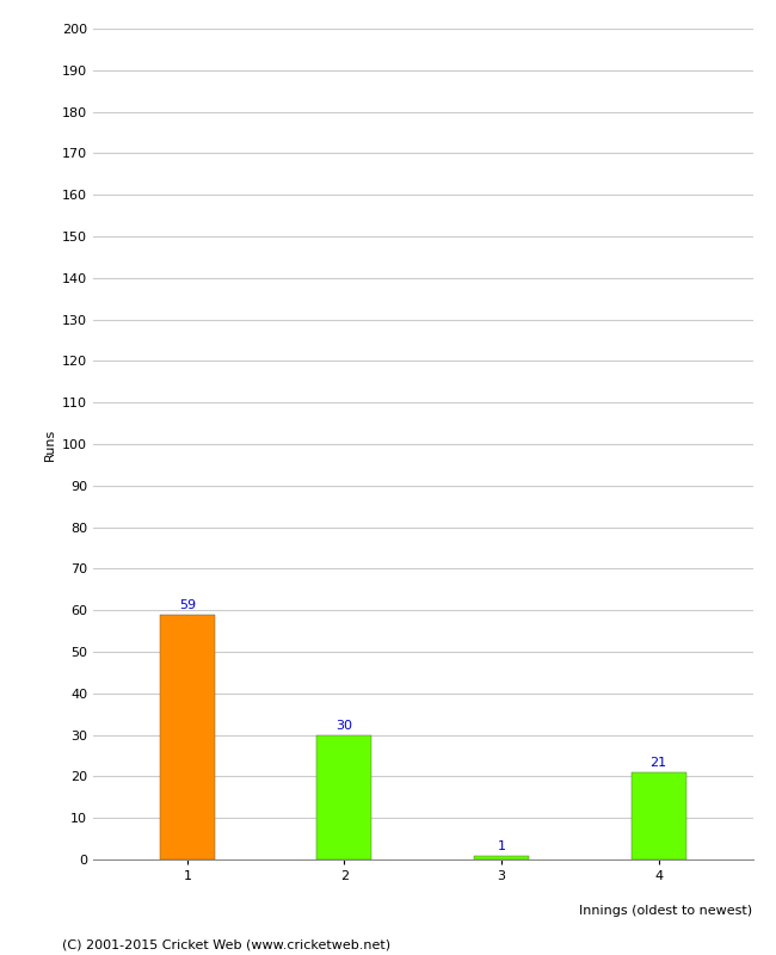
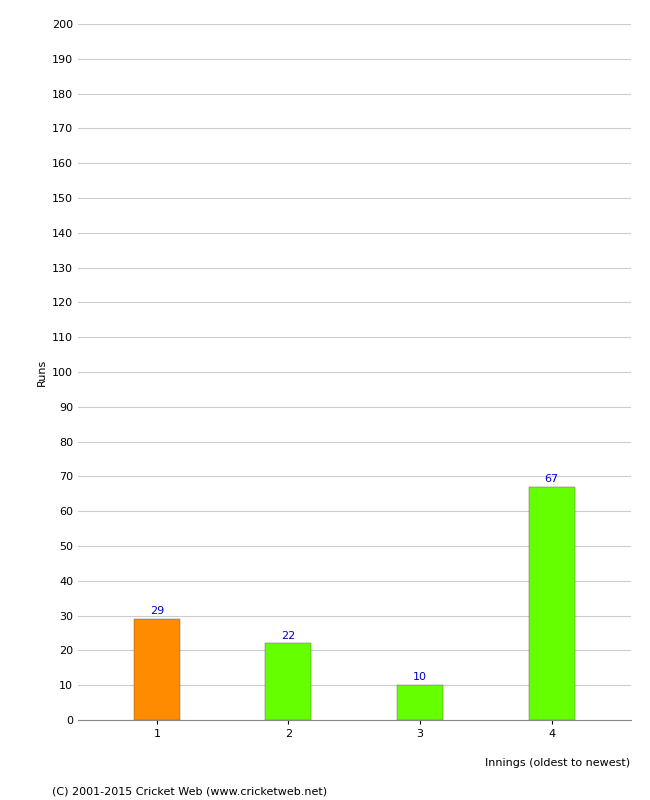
1: 59 -> 29
2: 30 -> 22
3: 1 -> 10
4: 21 -> 67
